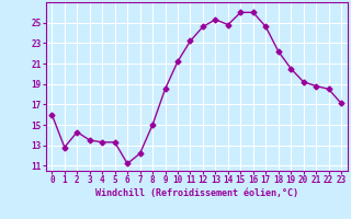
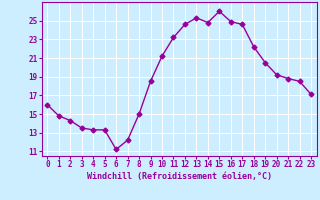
1: 12.8 -> 14.8
16: 26.0 -> 24.9
